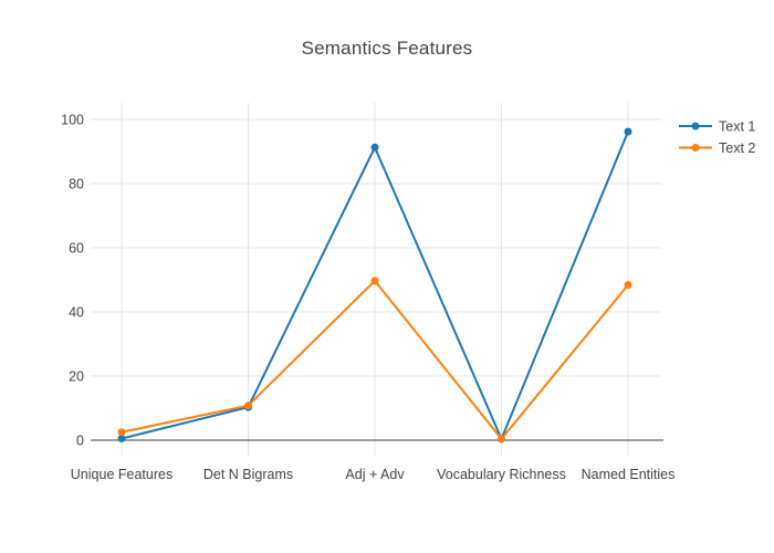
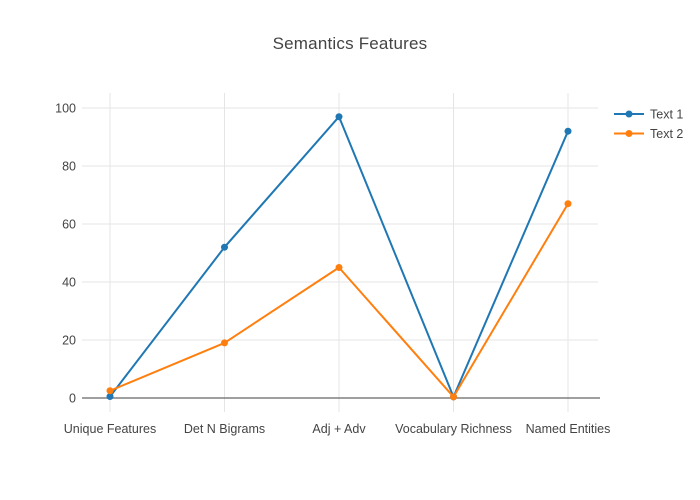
Text 1/Det N Bigrams: 10 -> 52
Text 2/Det N Bigrams: 11 -> 19
Text 1/Adj + Adv: 91 -> 97
Text 2/Adj + Adv: 50 -> 45
Text 1/Named Entities: 96 -> 92
Text 2/Named Entities: 48 -> 67
